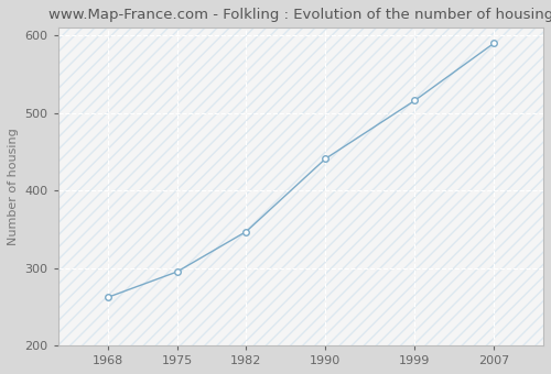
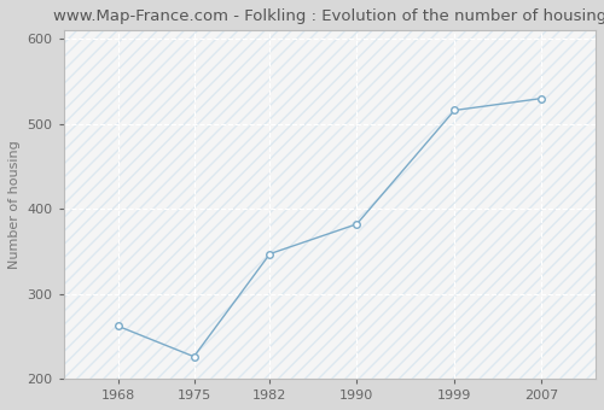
1975: 295 -> 226
1990: 441 -> 382
2007: 590 -> 530
